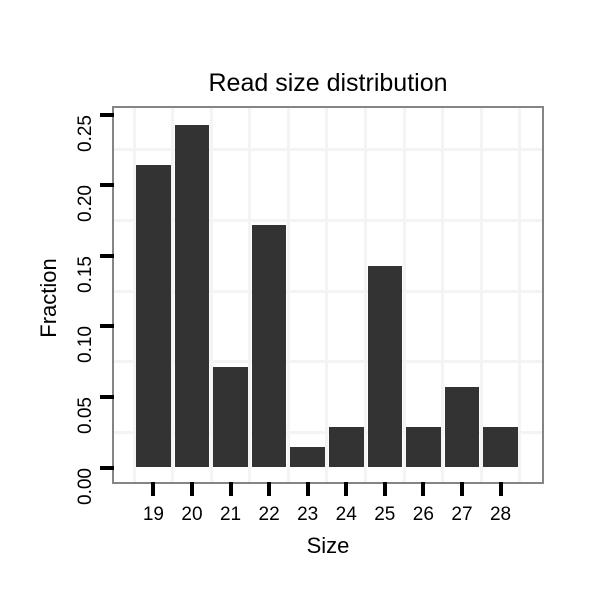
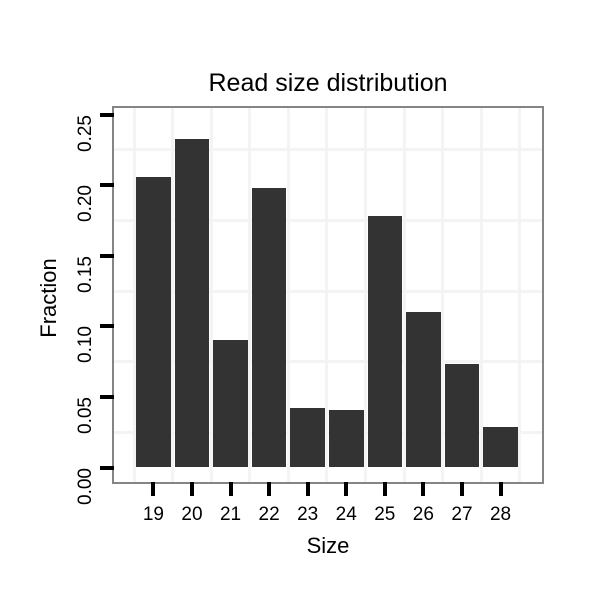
19: 0.214 -> 0.206
20: 0.243 -> 0.233
21: 0.071 -> 0.090
22: 0.171 -> 0.198
23: 0.014 -> 0.042
24: 0.029 -> 0.041
25: 0.143 -> 0.178
26: 0.029 -> 0.110
27: 0.057 -> 0.073
